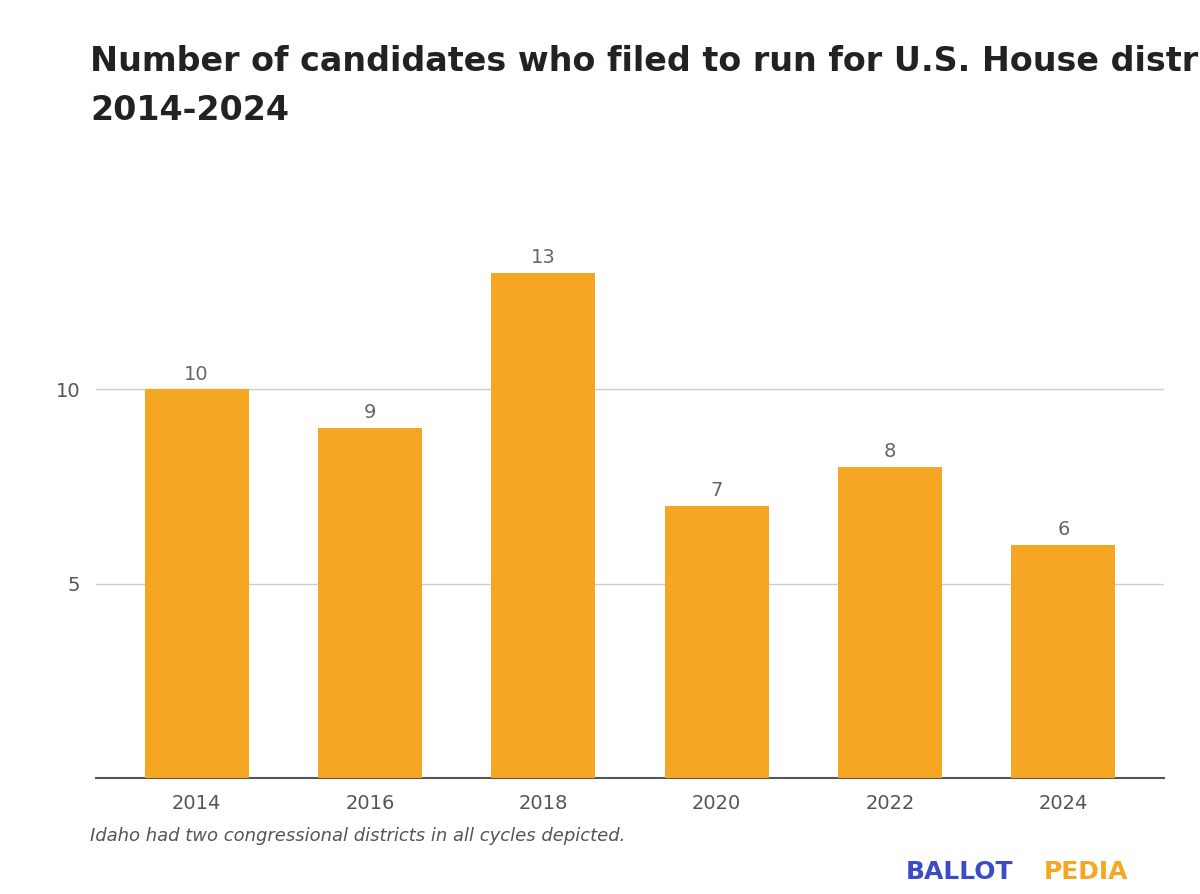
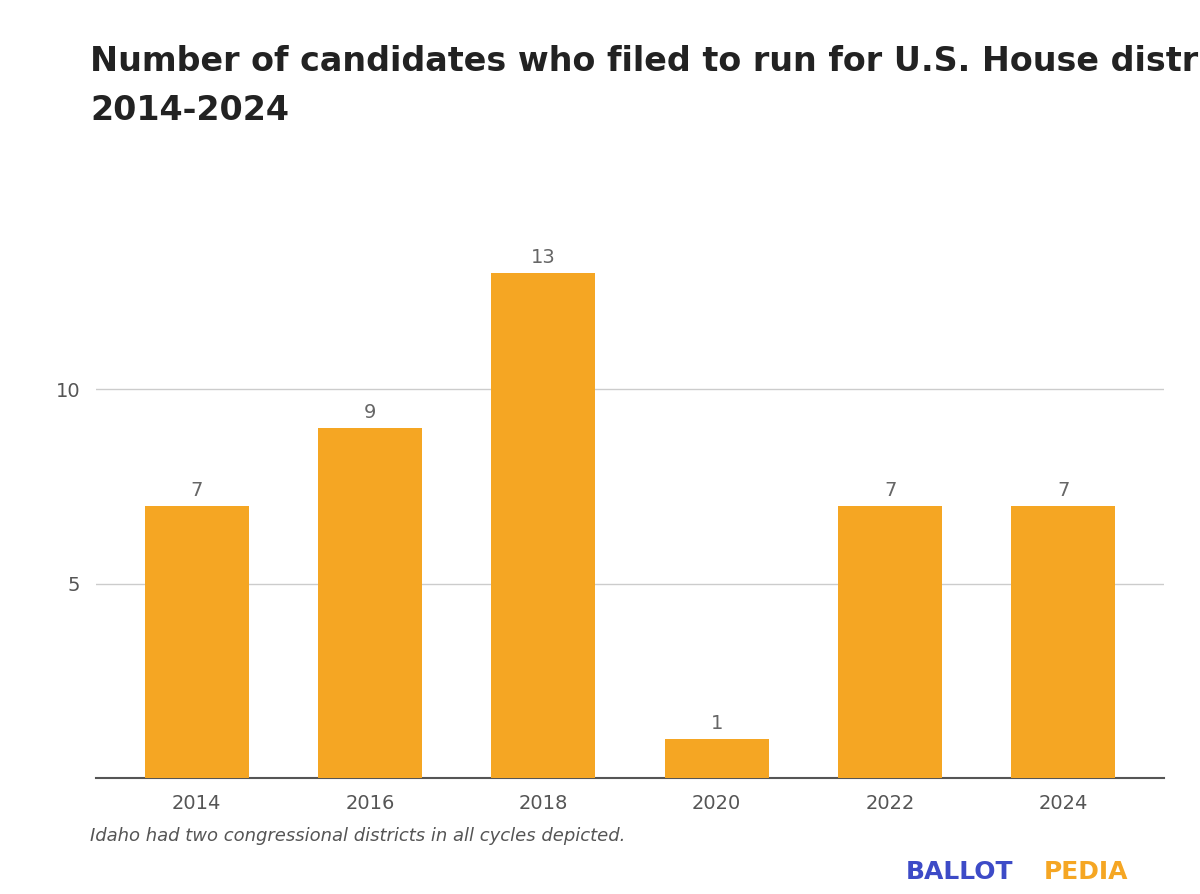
2014: 10 -> 7
2020: 7 -> 1
2022: 8 -> 7
2024: 6 -> 7
